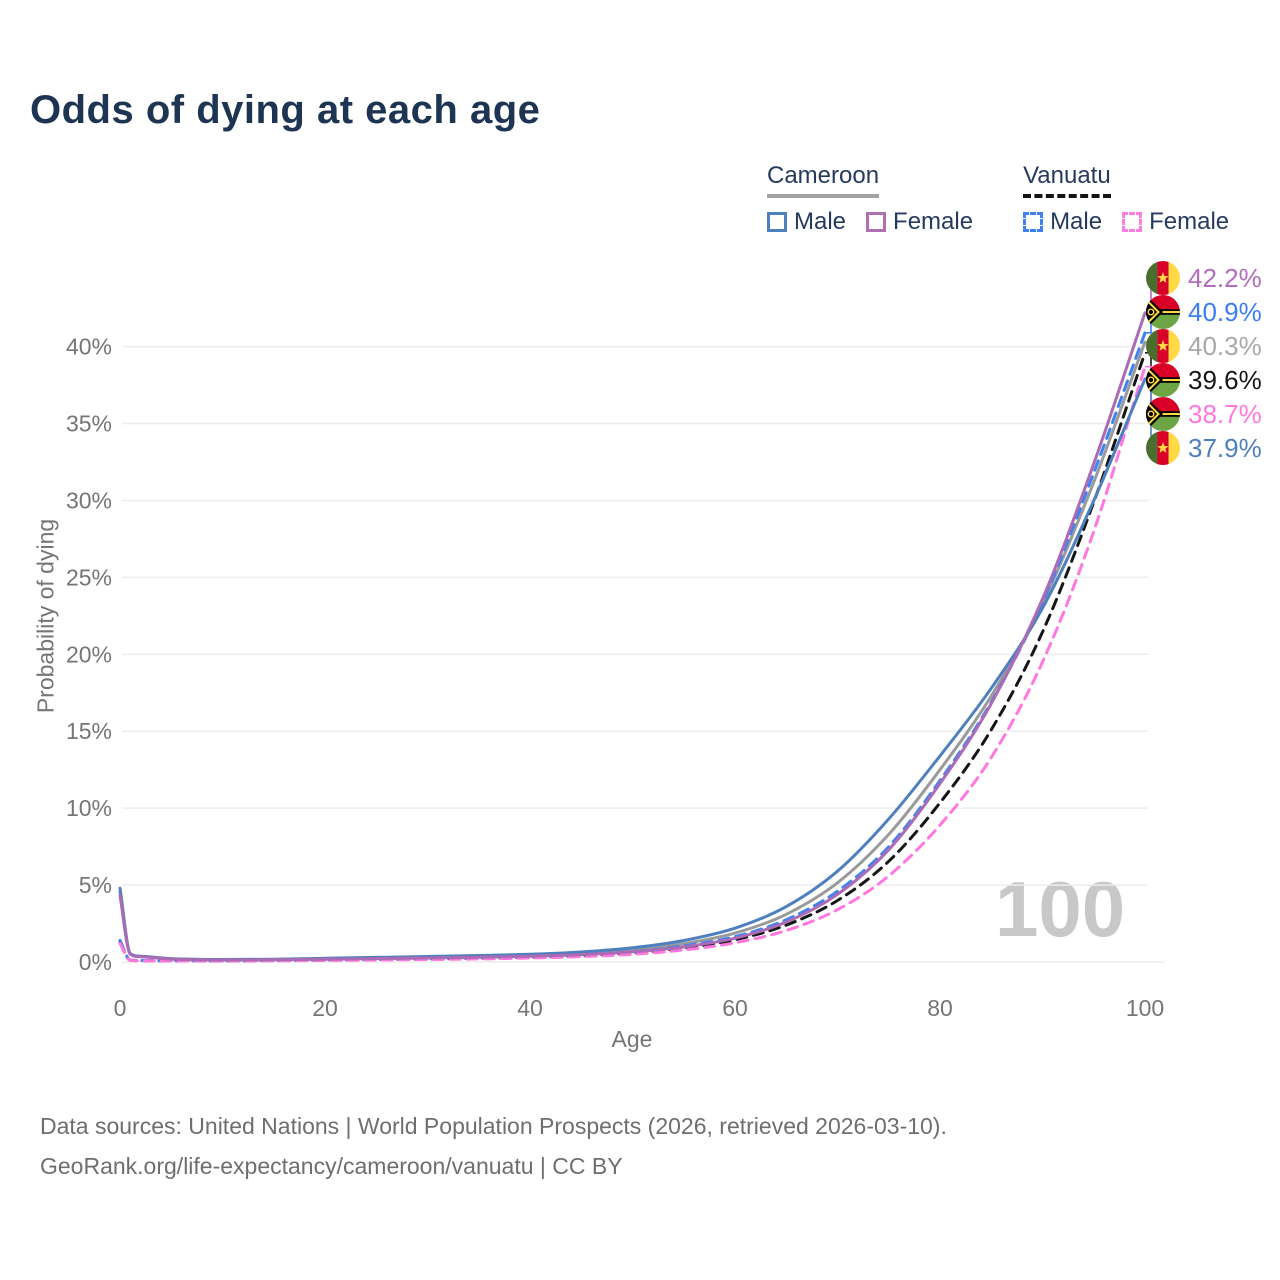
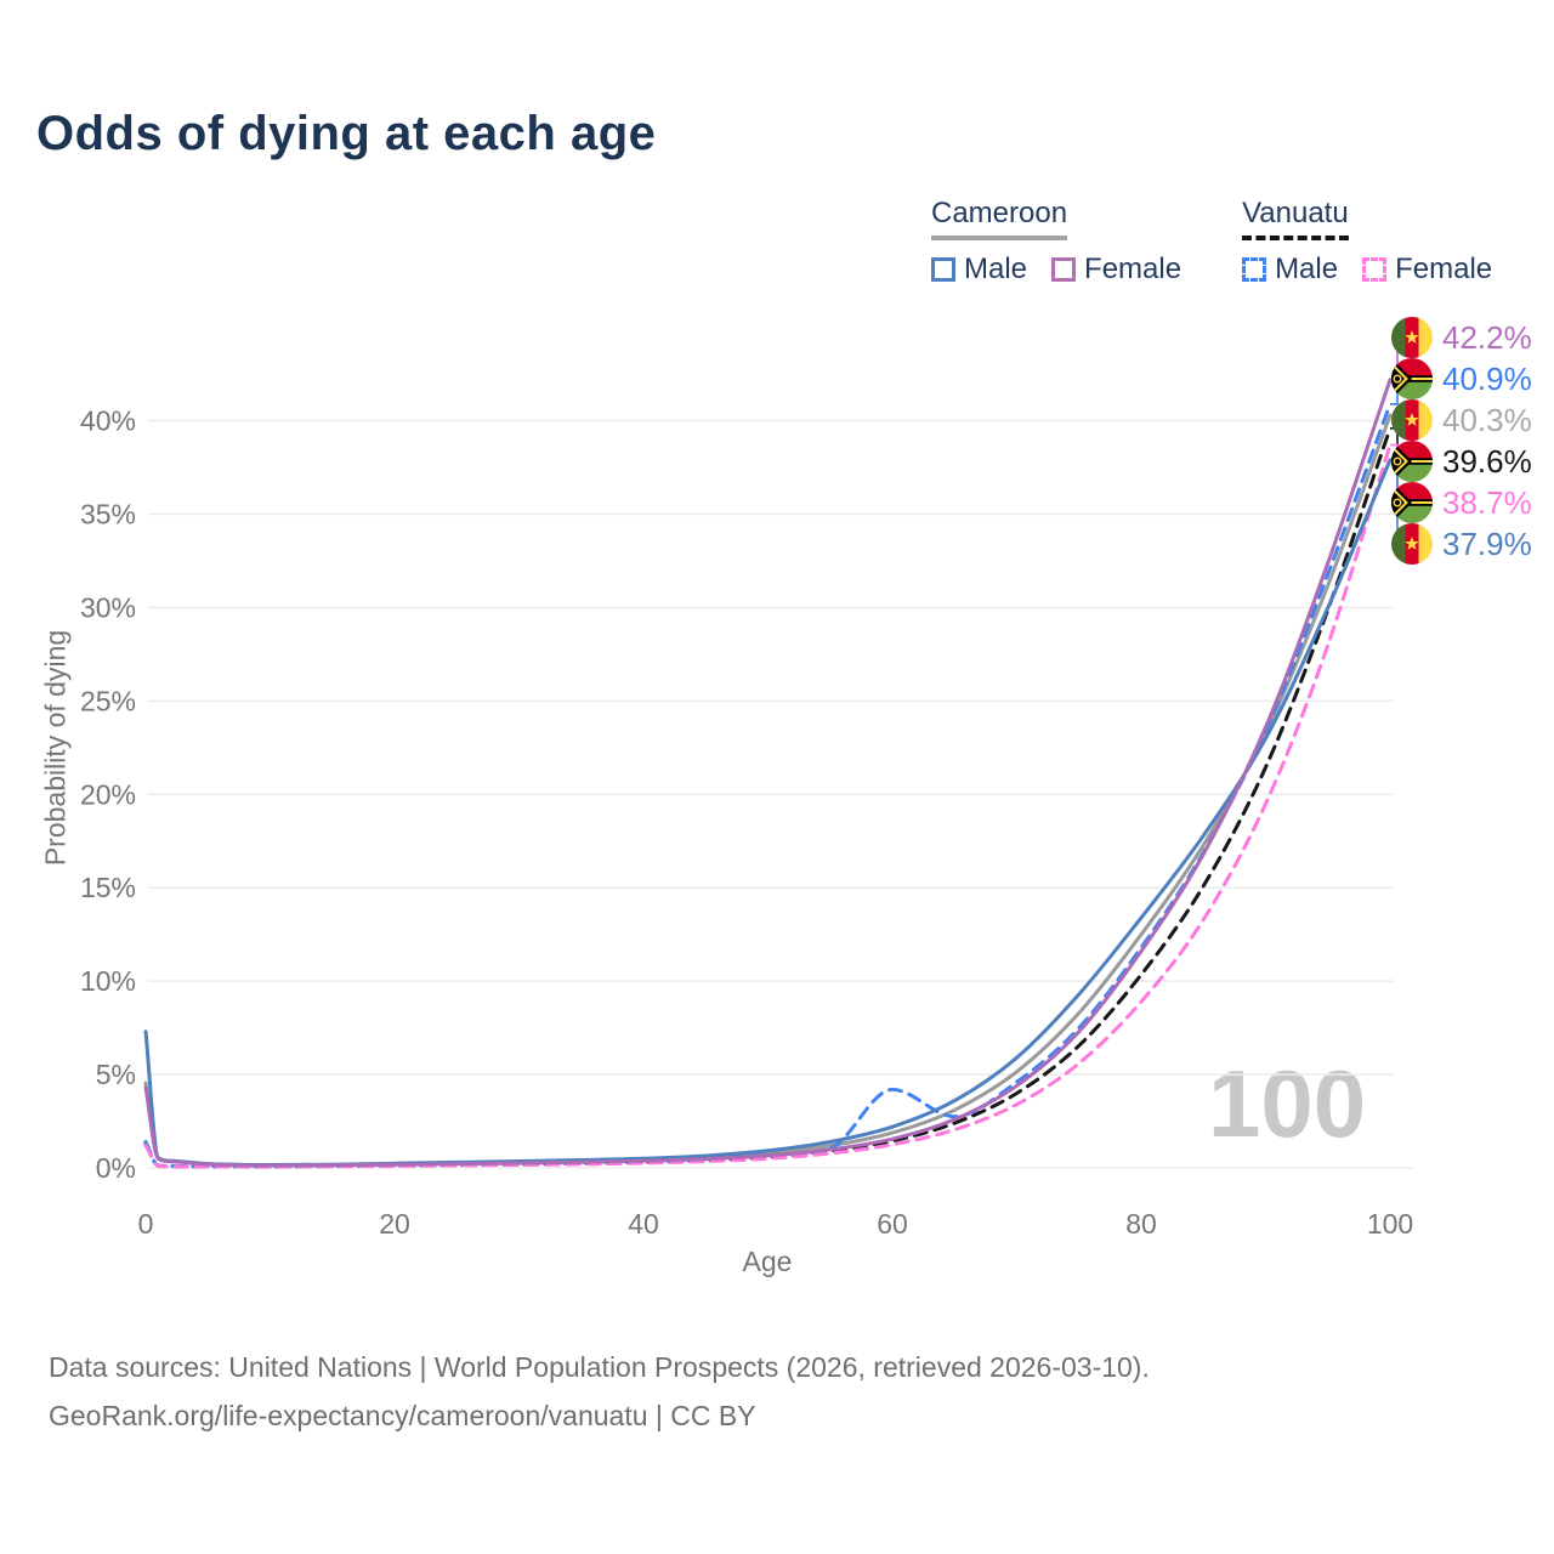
Cameroon Male/0: 4.8% -> 7.3%
Vanuatu Male/60: 1.6% -> 4.2%
